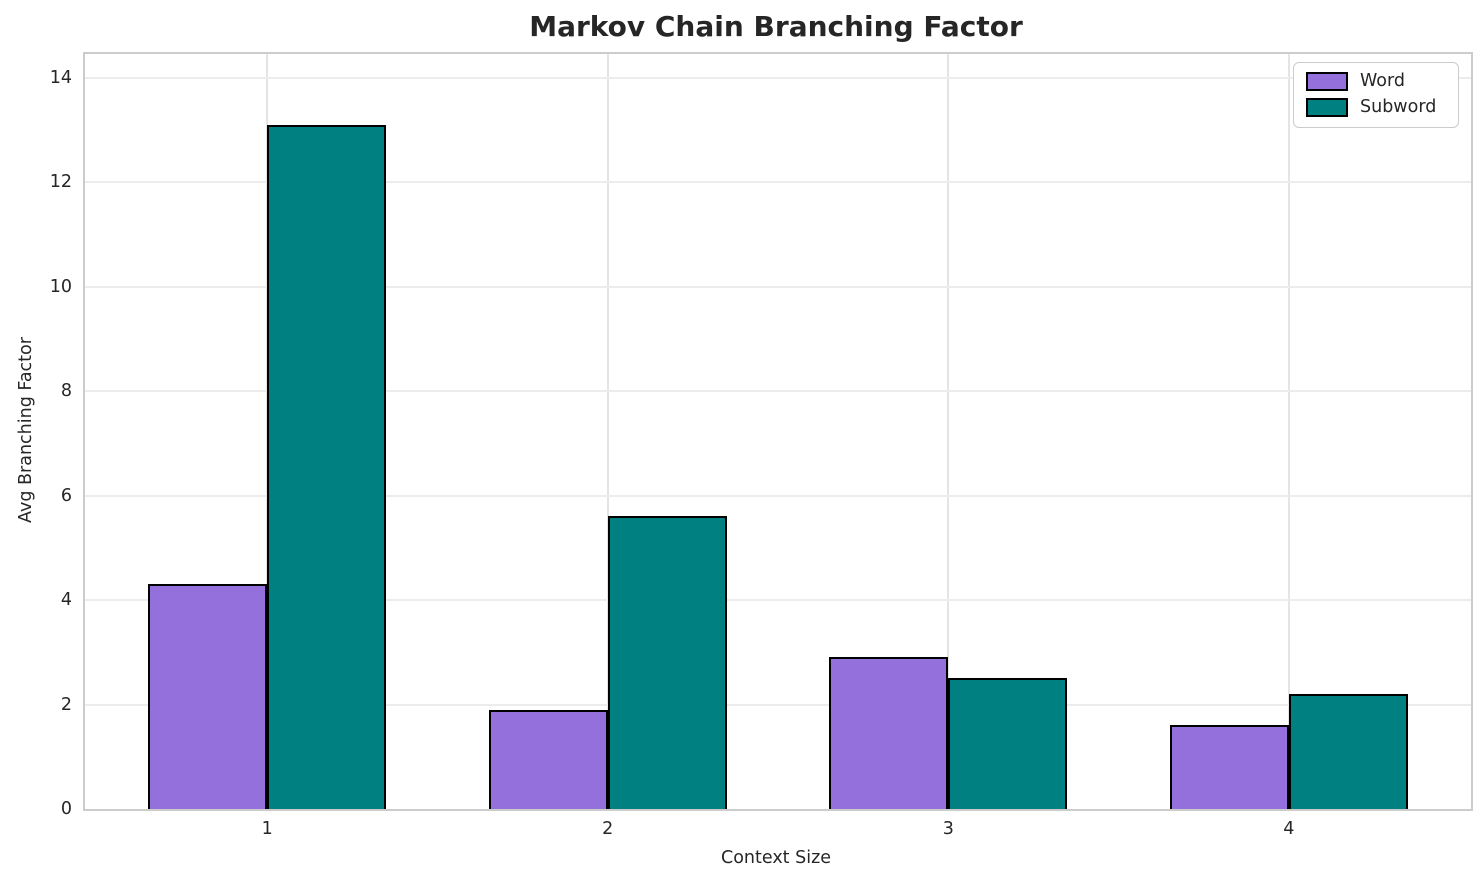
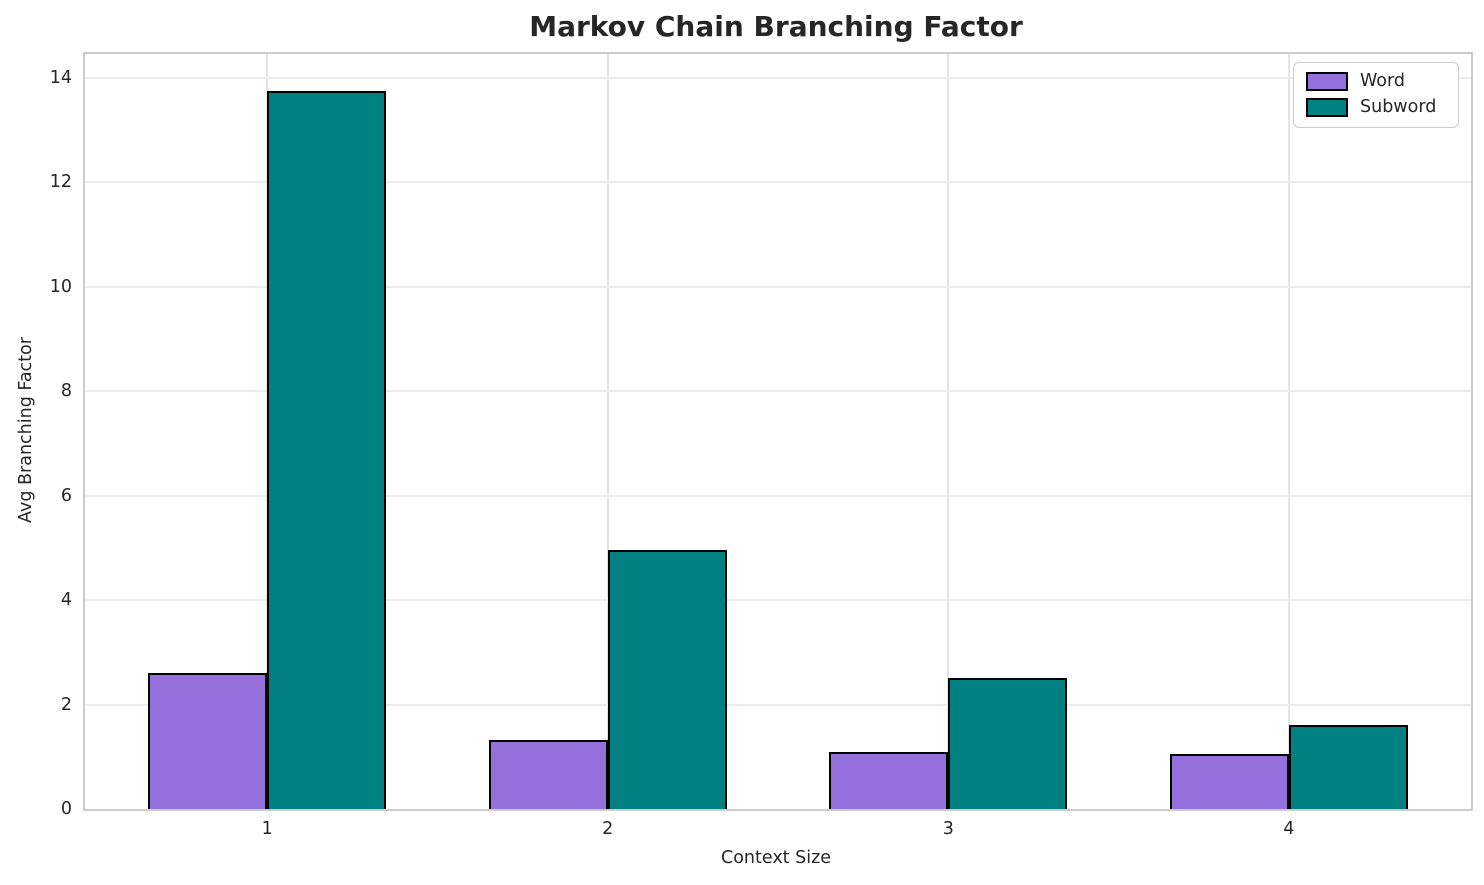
Word/1: 4.3 -> 2.6
Subword/1: 13.1 -> 13.8
Word/2: 1.9 -> 1.3
Subword/2: 5.6 -> 5.0
Word/3: 2.9 -> 1.1
Word/4: 1.6 -> 1.1
Subword/4: 2.2 -> 1.6
